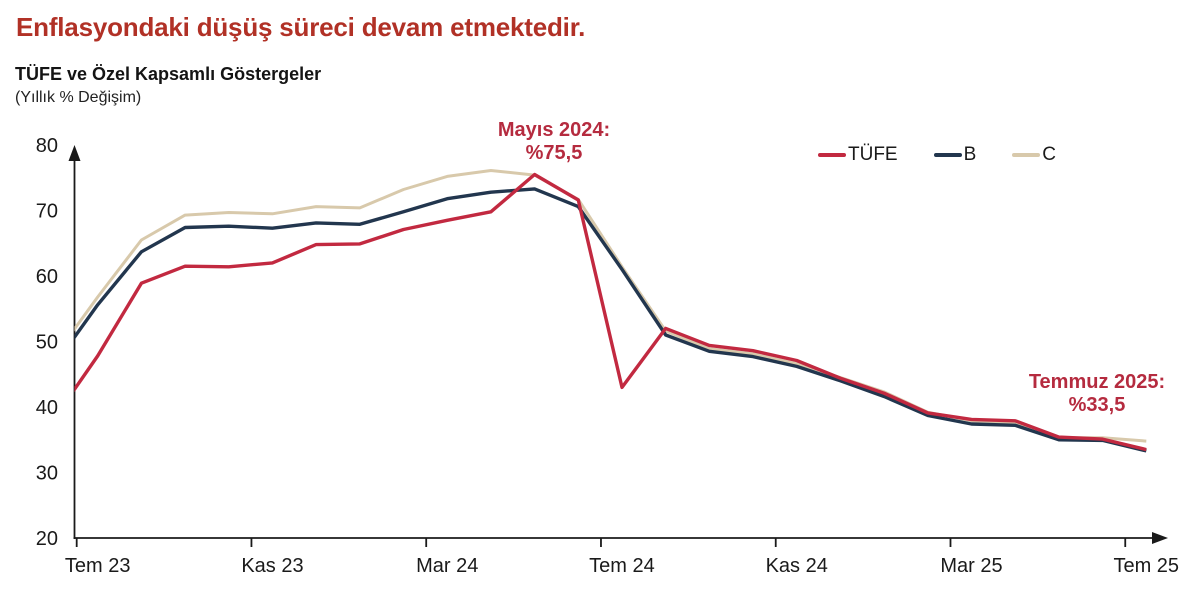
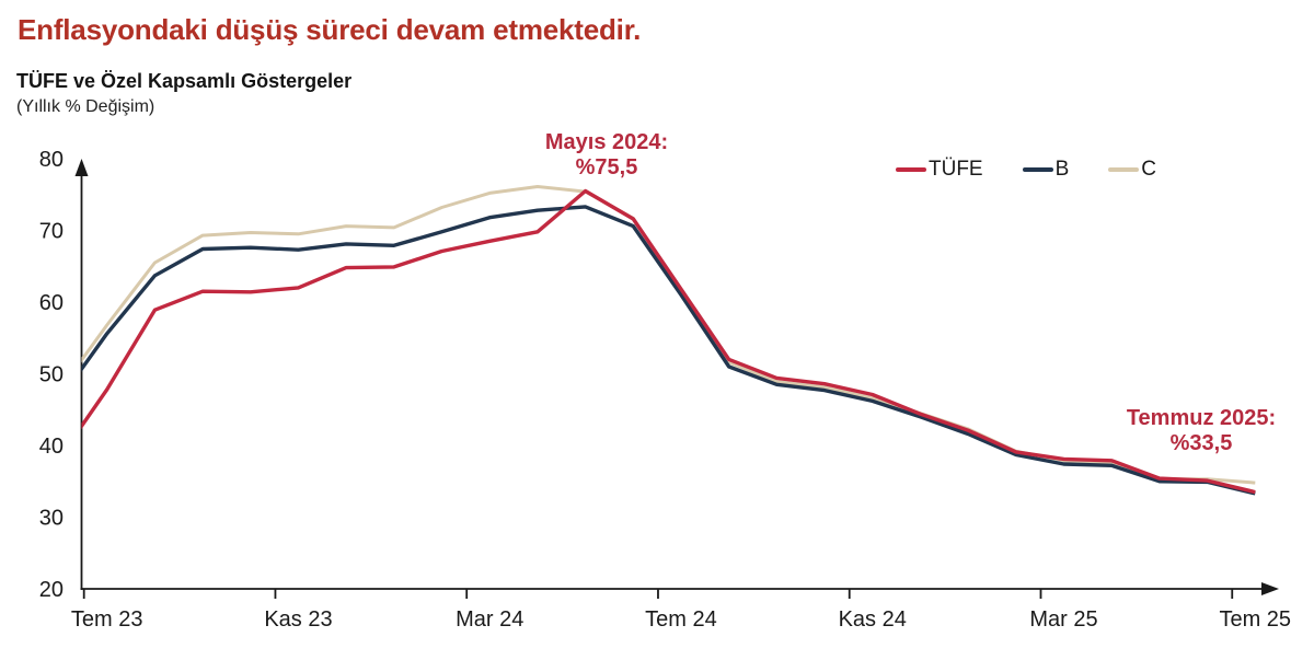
TÜFE/Tem 24: 43 -> 62
